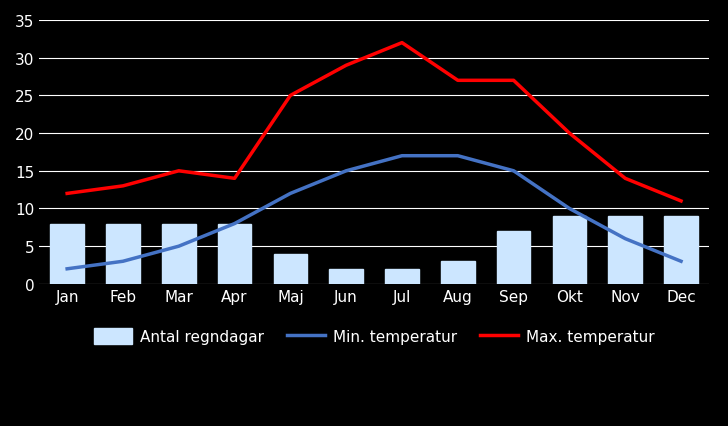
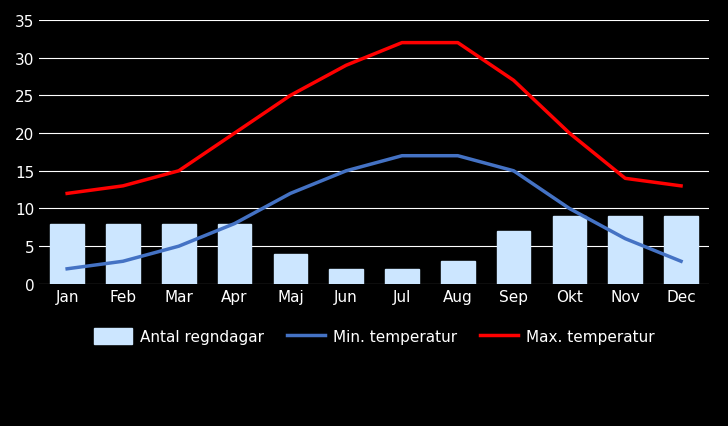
Max. temperatur/Apr: 14 -> 20
Max. temperatur/Aug: 27 -> 32
Max. temperatur/Dec: 11 -> 13
